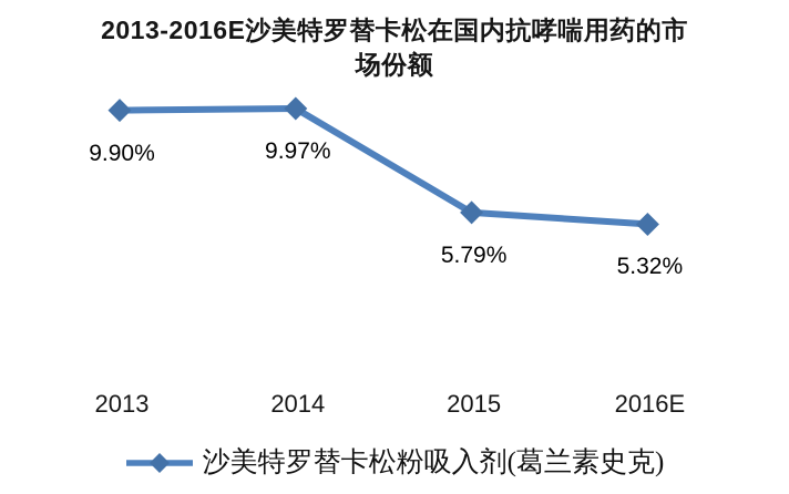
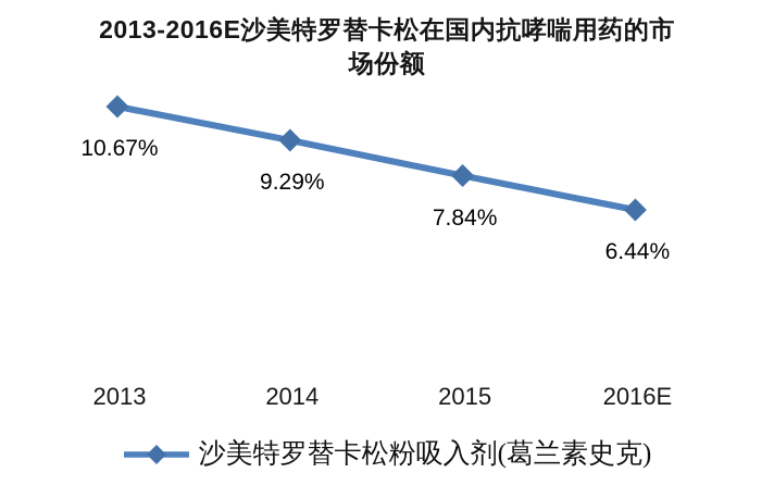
2013: 9.90% -> 10.67%
2014: 9.97% -> 9.29%
2015: 5.79% -> 7.84%
2016E: 5.32% -> 6.44%
